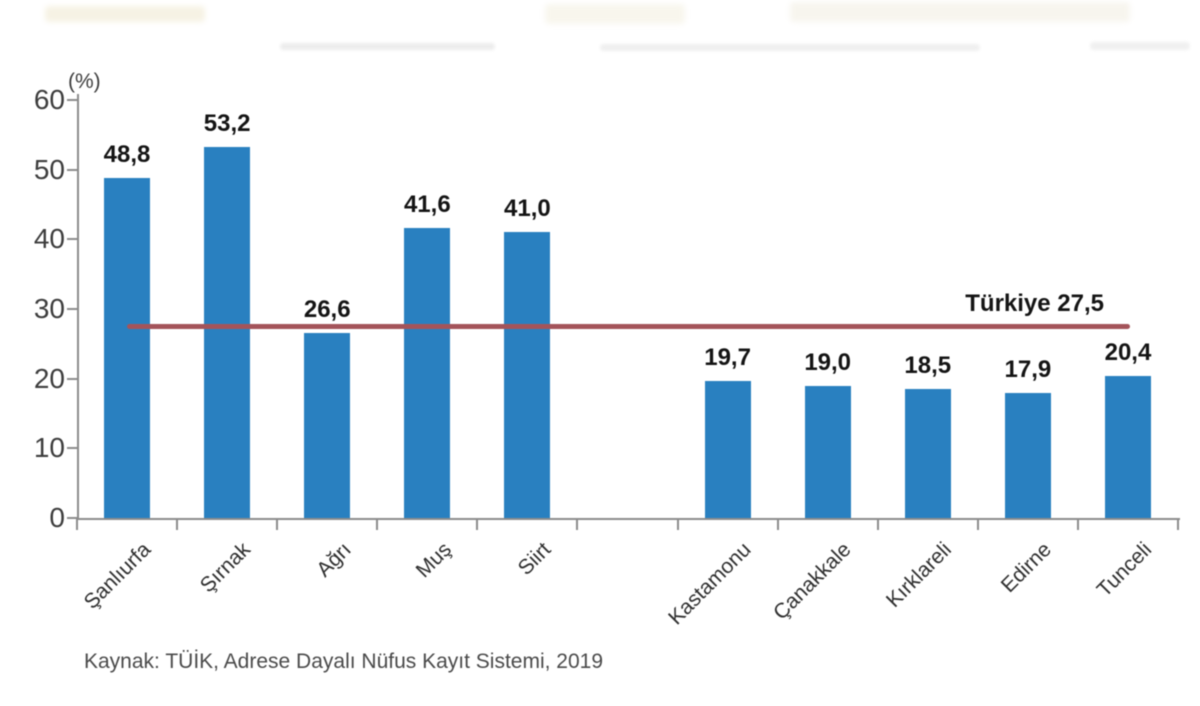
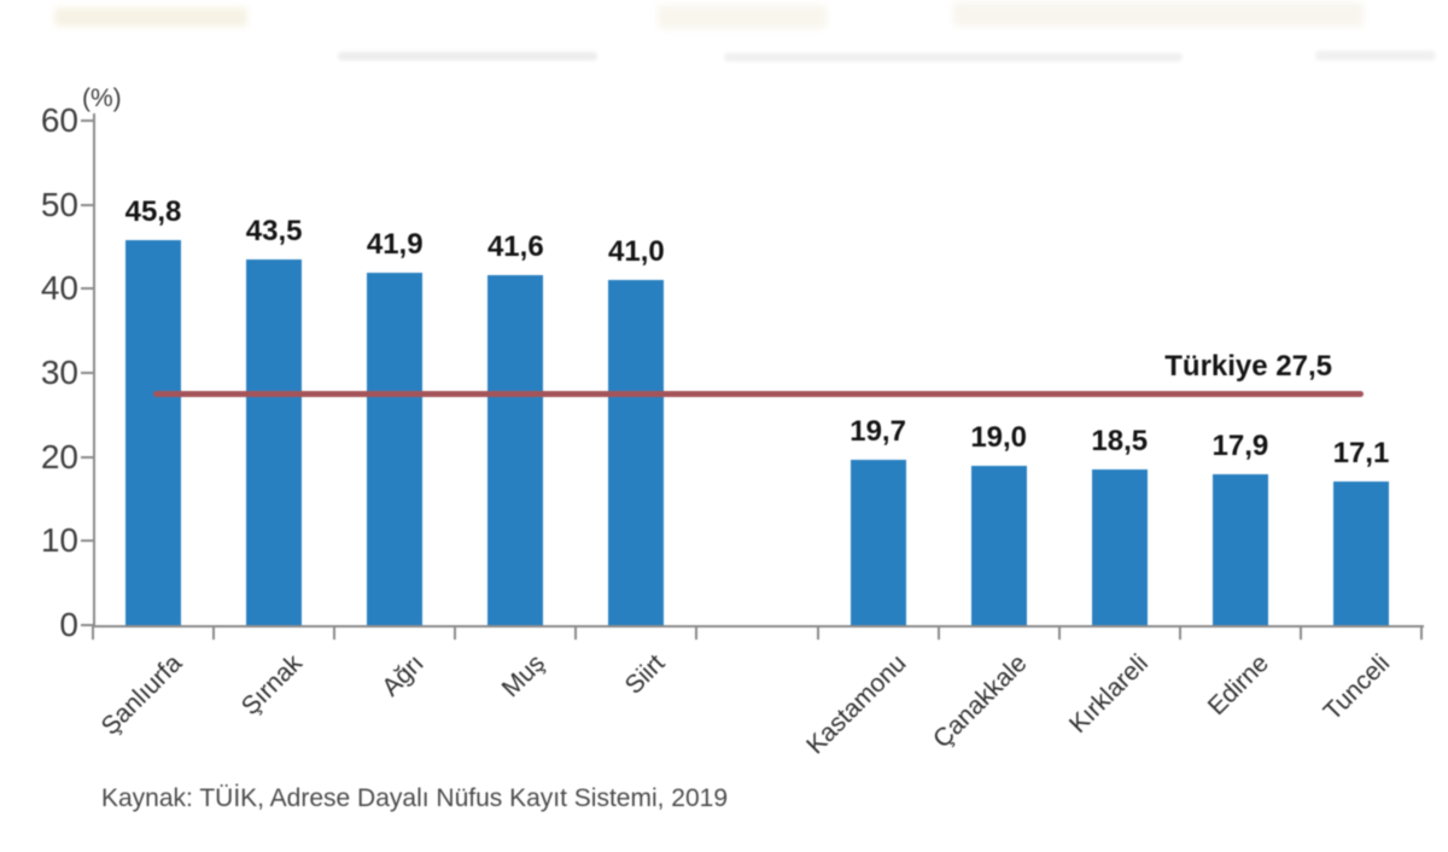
Şanlıurfa: 48,8 -> 45,8
Şırnak: 53,2 -> 43,5
Ağrı: 26,6 -> 41,9
Tunceli: 20,4 -> 17,1
